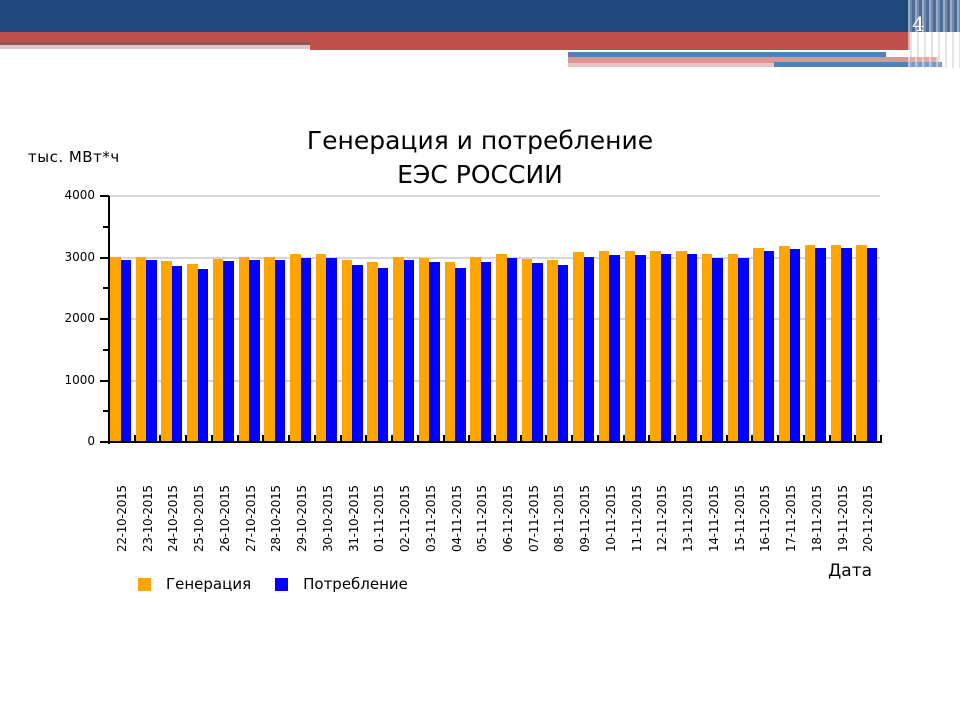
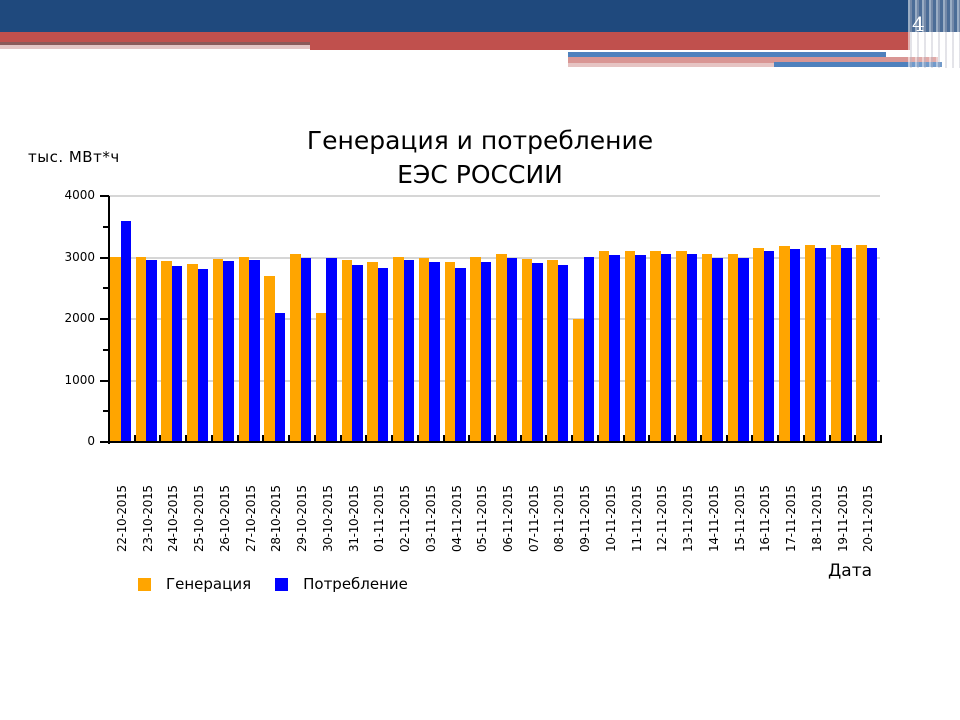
Потребление/22-10-2015: 3000 -> 3600
Генерация/28-10-2015: 3000 -> 2700
Потребление/28-10-2015: 3000 -> 2100
Генерация/30-10-2015: 3000 -> 2100
Генерация/09-11-2015: 3100 -> 2000
